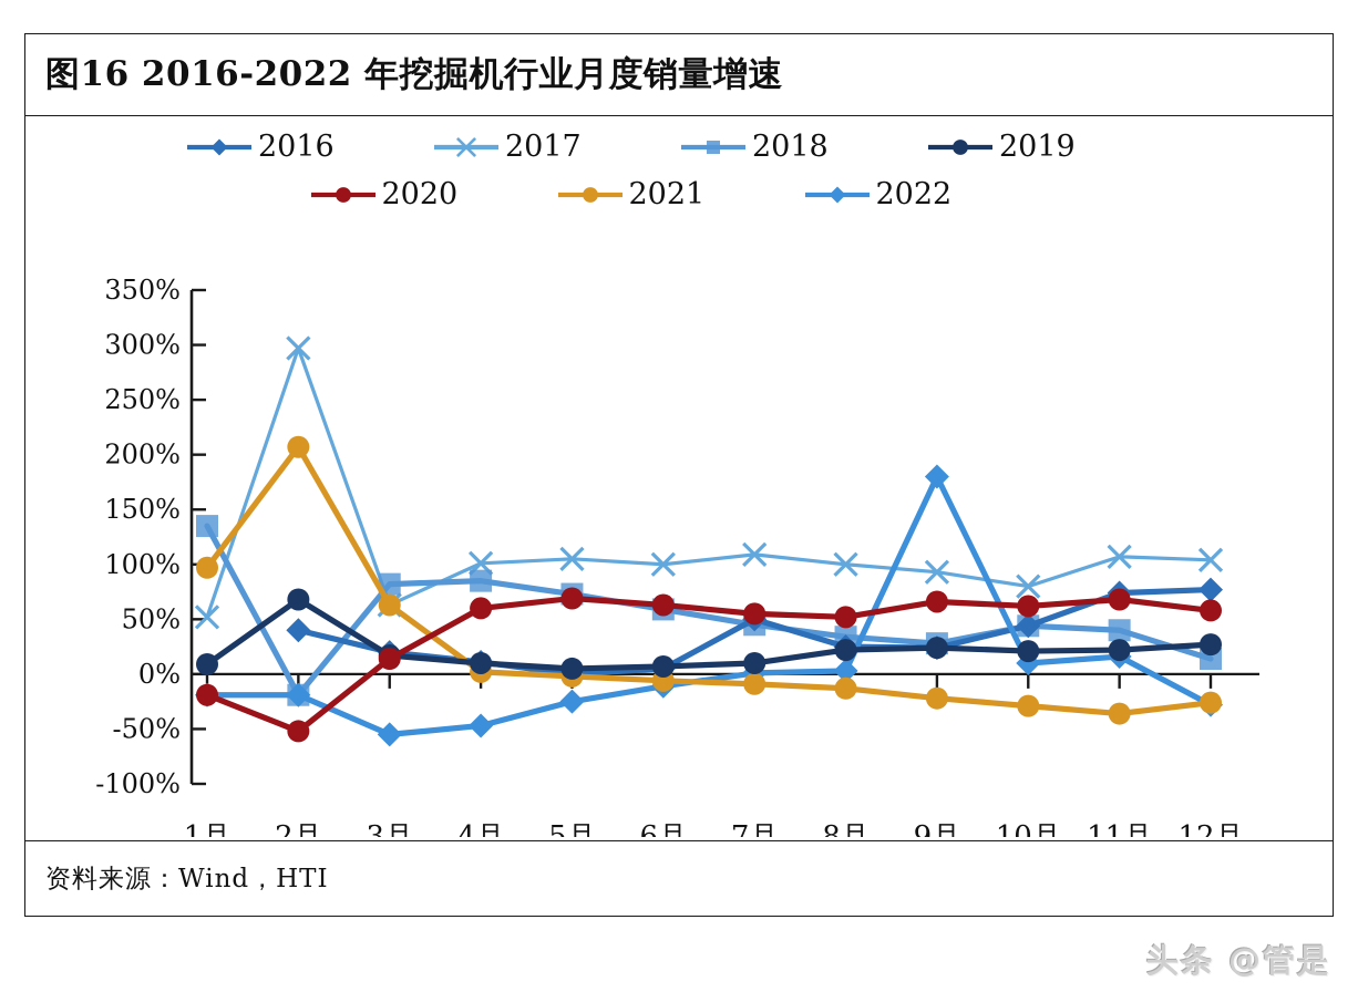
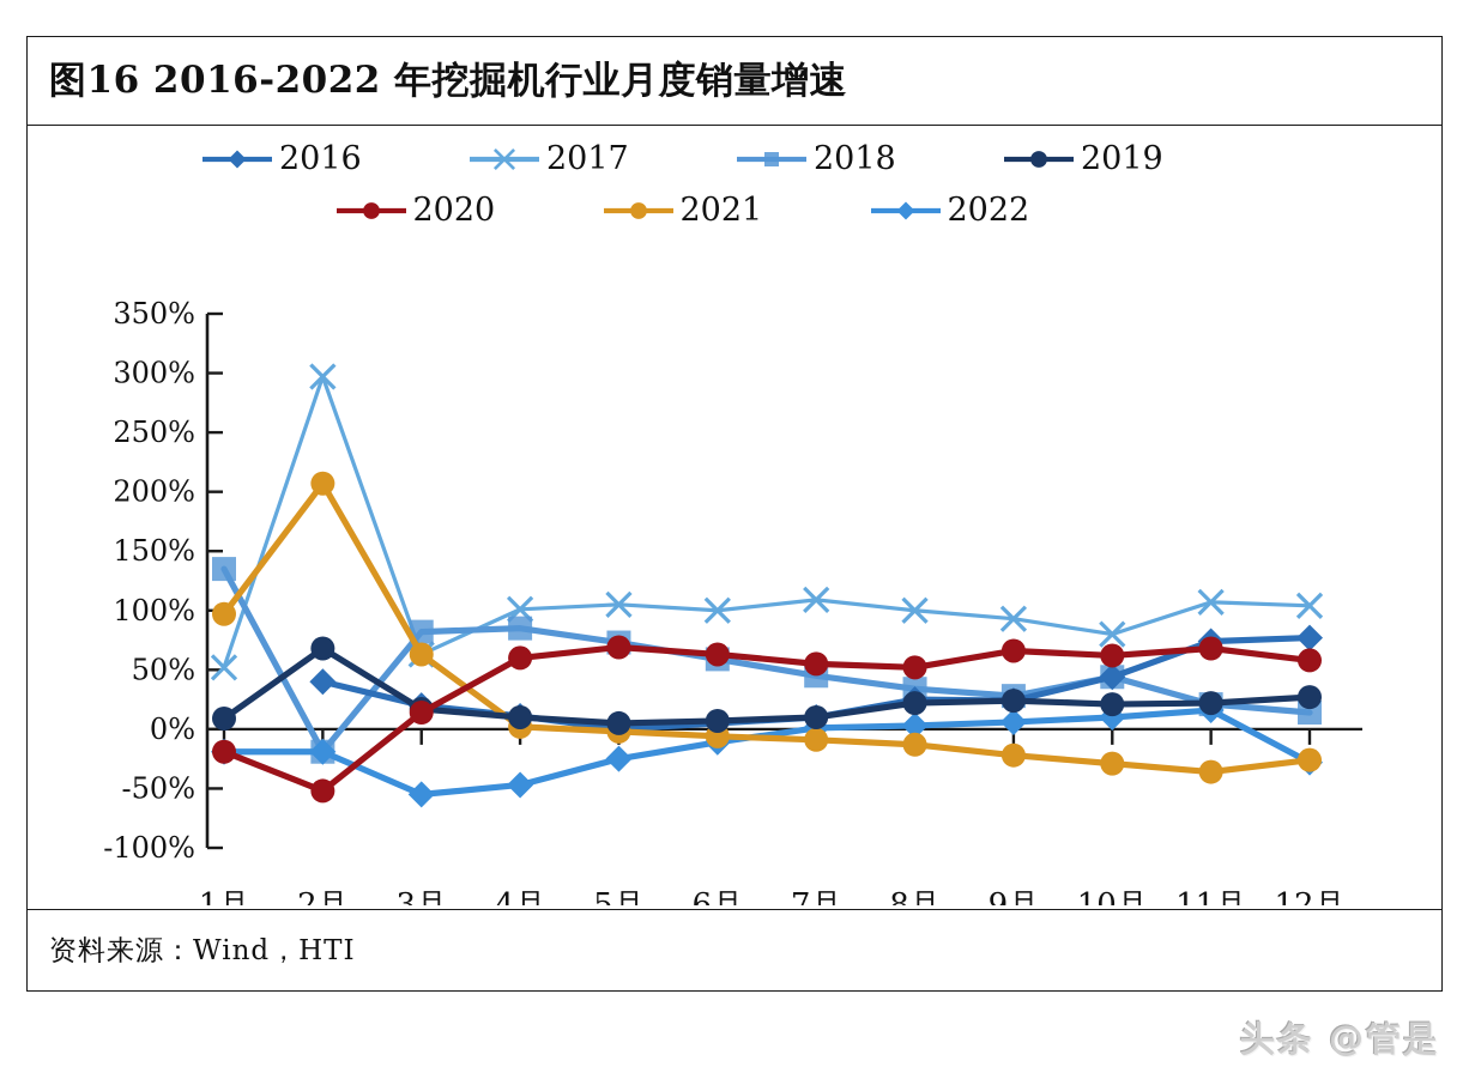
2016/7月: 50% -> 10%
2022/9月: 180% -> 10%
2018/11月: 40% -> 20%
